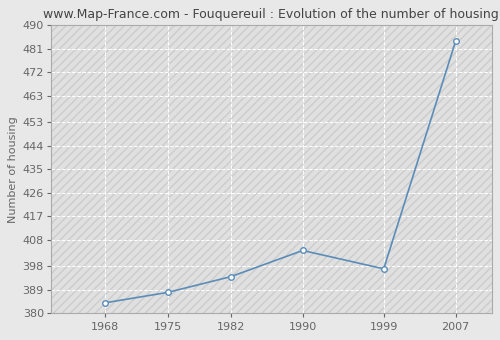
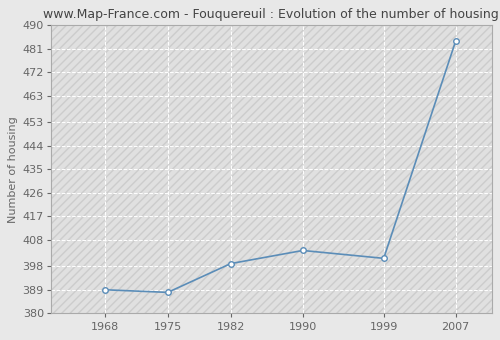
1968: 384 -> 389
1982: 394 -> 399
1999: 397 -> 401
